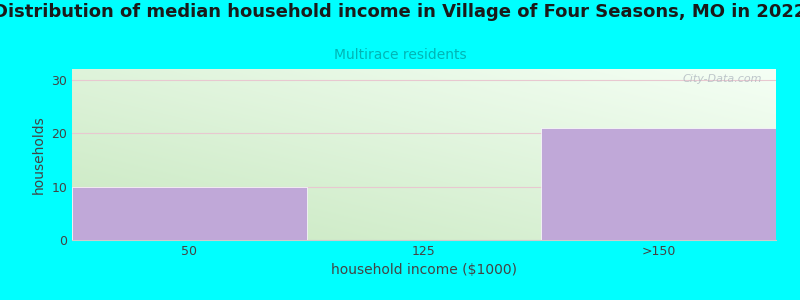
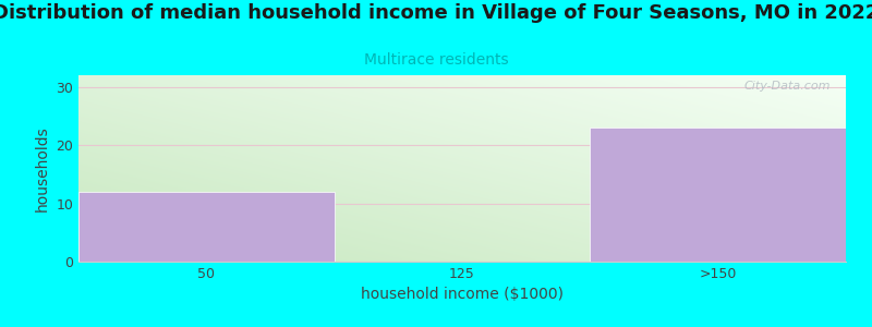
50: 10 -> 12
>150: 21 -> 23
